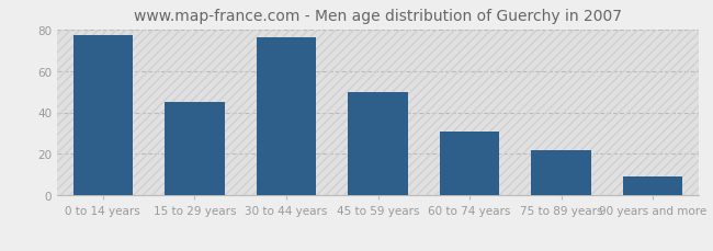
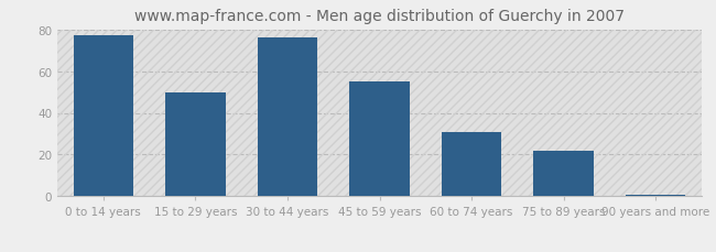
15 to 29 years: 45 -> 50
45 to 59 years: 50 -> 55
90 years and more: 9 -> 1
